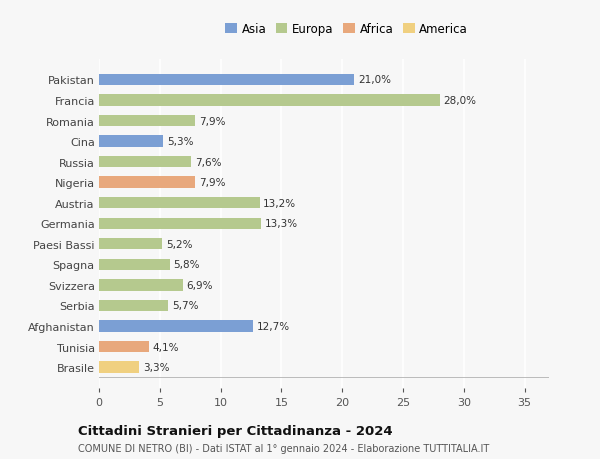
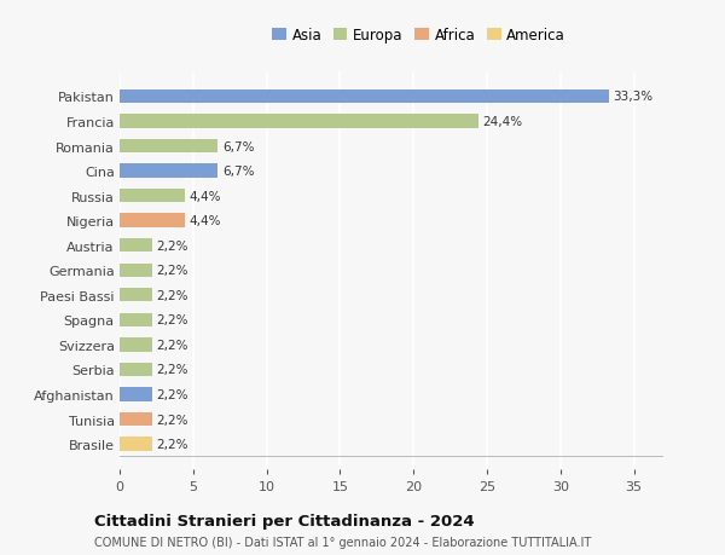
Pakistan: 21,0% -> 33,3%
Francia: 28,0% -> 24,4%
Romania: 7,9% -> 6,7%
Cina: 5,3% -> 6,7%
Russia: 7,6% -> 4,4%
Nigeria: 7,9% -> 4,4%
Austria: 13,2% -> 2,2%
Germania: 13,3% -> 2,2%
Paesi Bassi: 5,2% -> 2,2%
Spagna: 5,8% -> 2,2%
Svizzera: 6,9% -> 2,2%
Serbia: 5,7% -> 2,2%
Afghanistan: 12,7% -> 2,2%
Tunisia: 4,1% -> 2,2%
Brasile: 3,3% -> 2,2%
